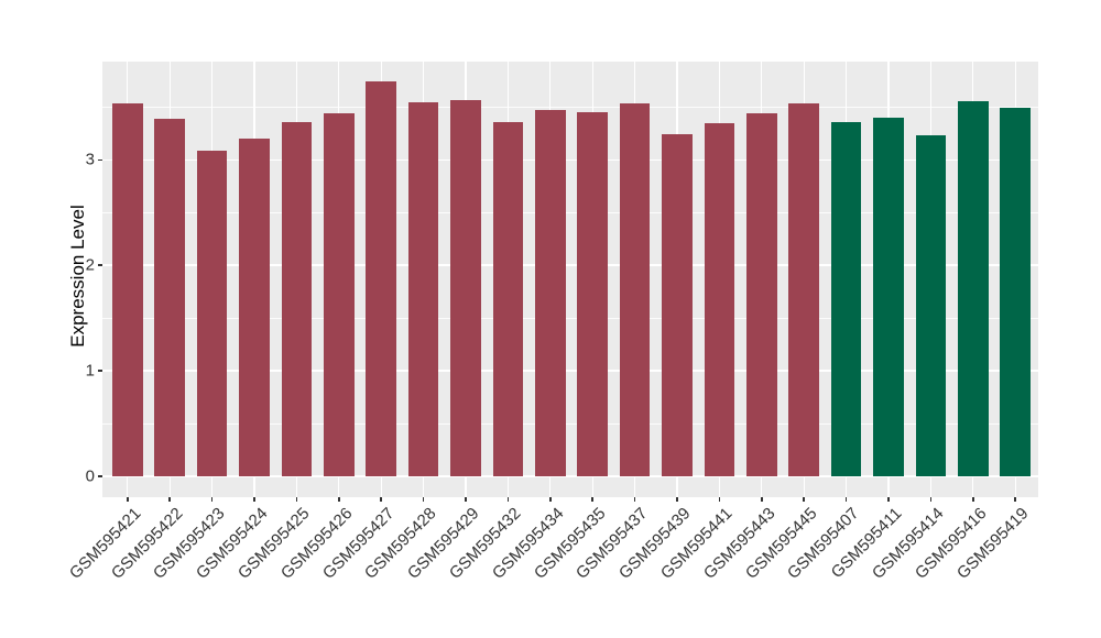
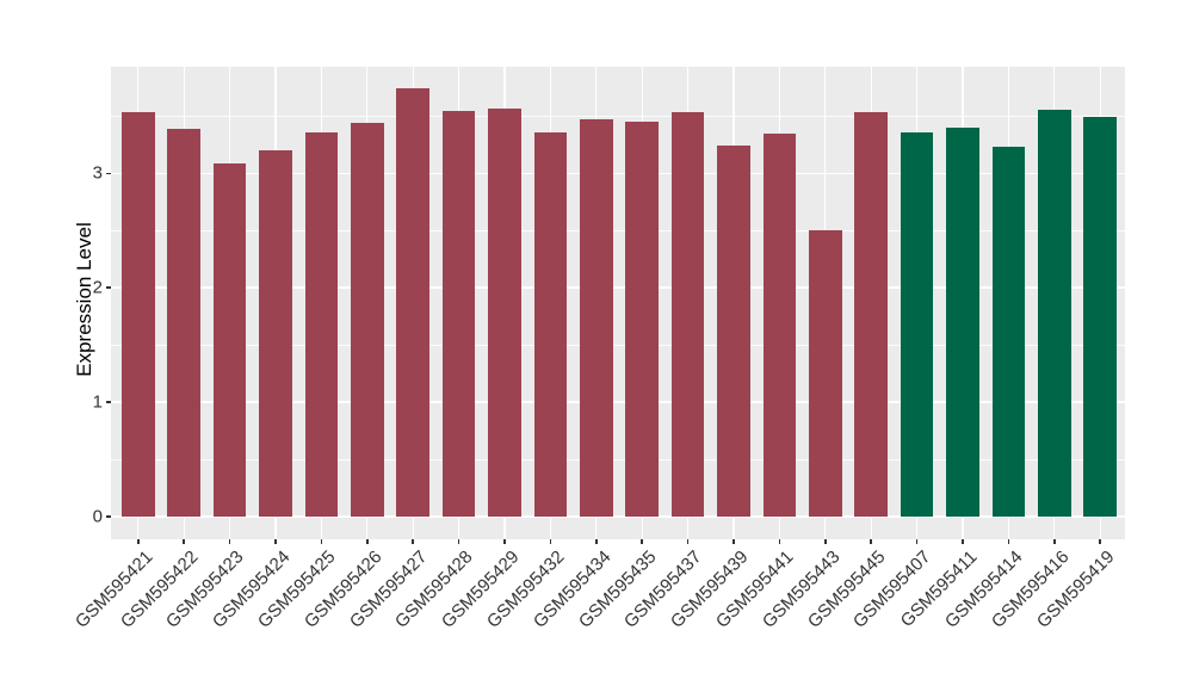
GSM595443: 3.4 -> 2.5
